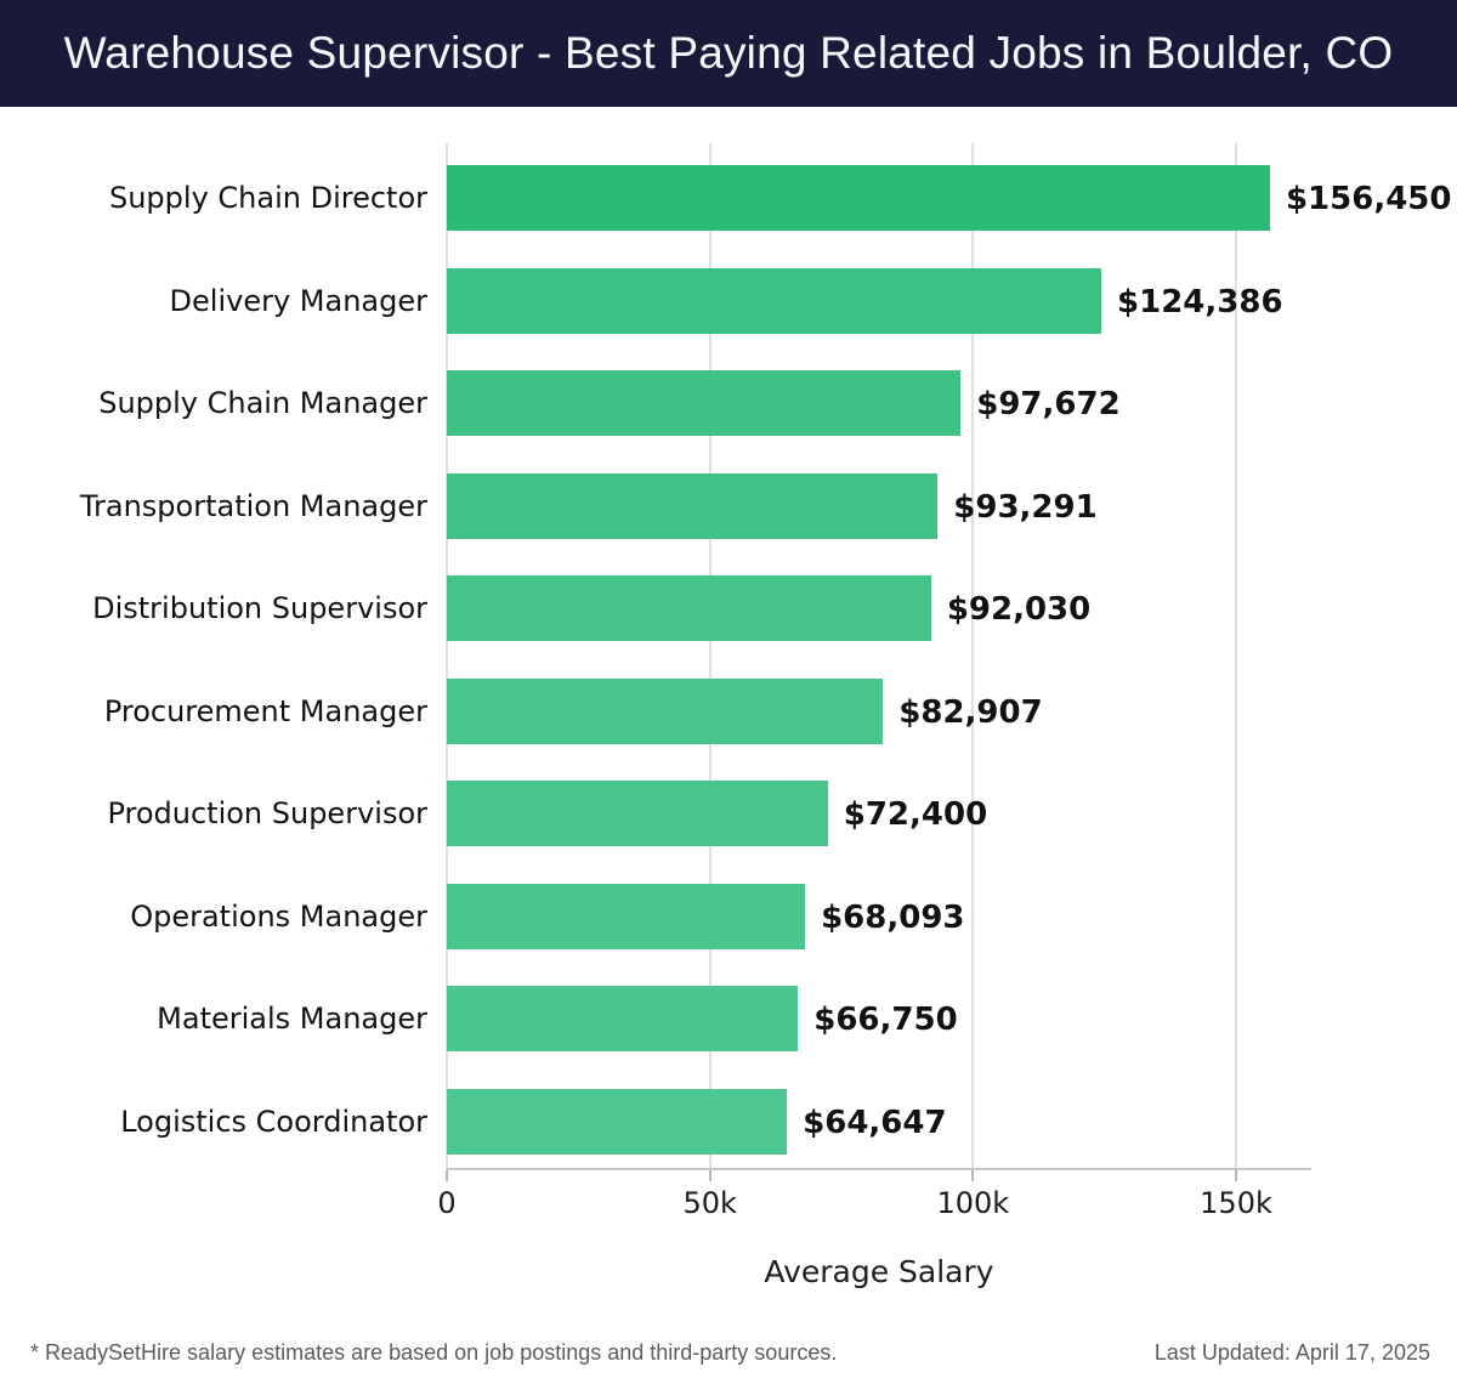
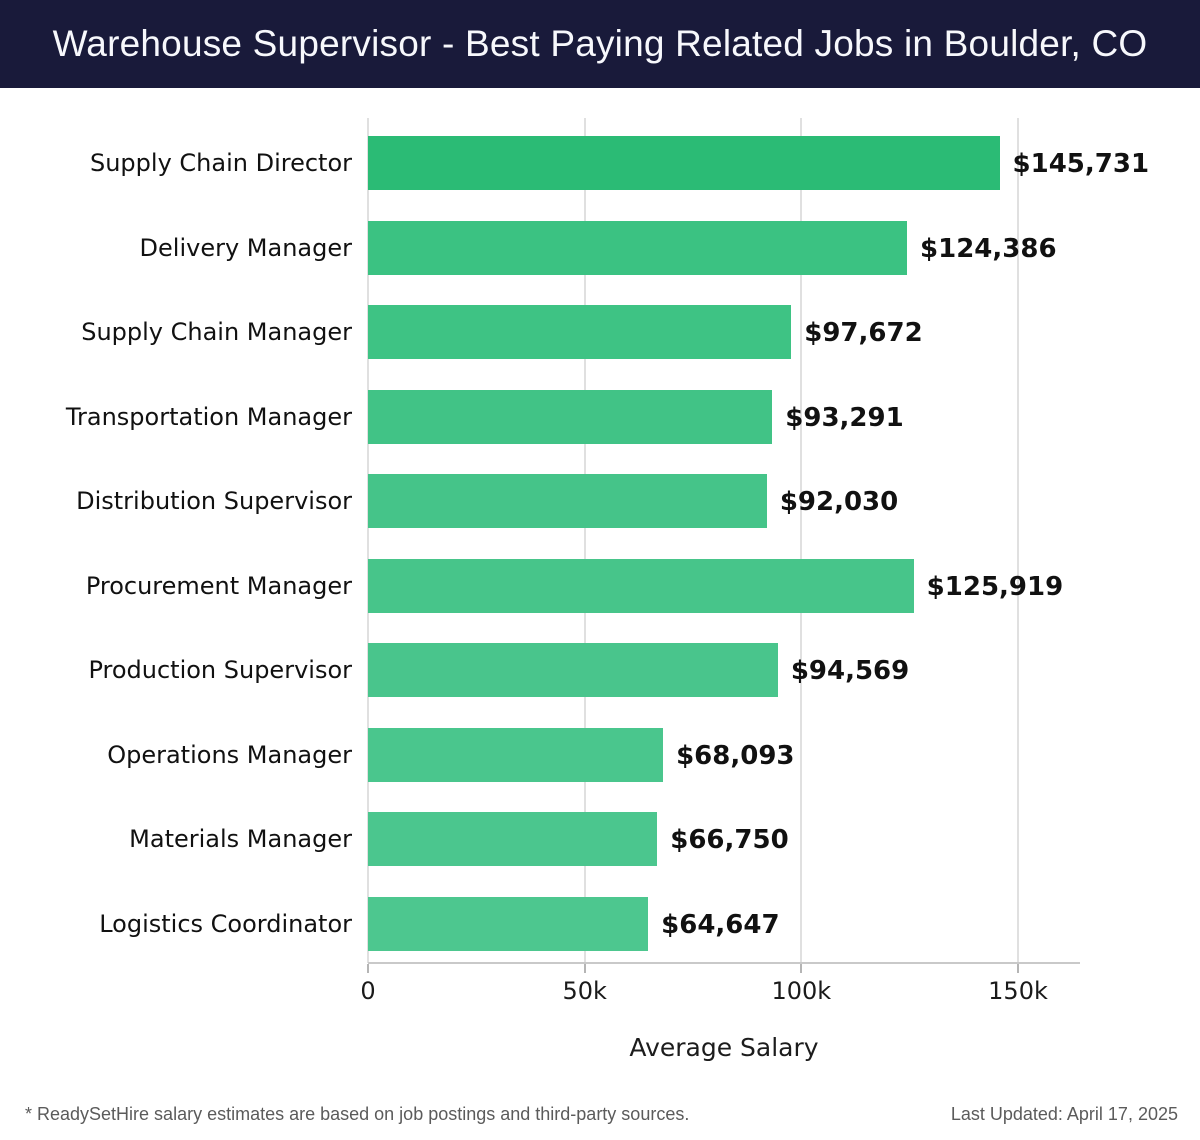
Supply Chain Director: $156,450 -> $145,731
Procurement Manager: $82,907 -> $125,919
Production Supervisor: $72,400 -> $94,569
